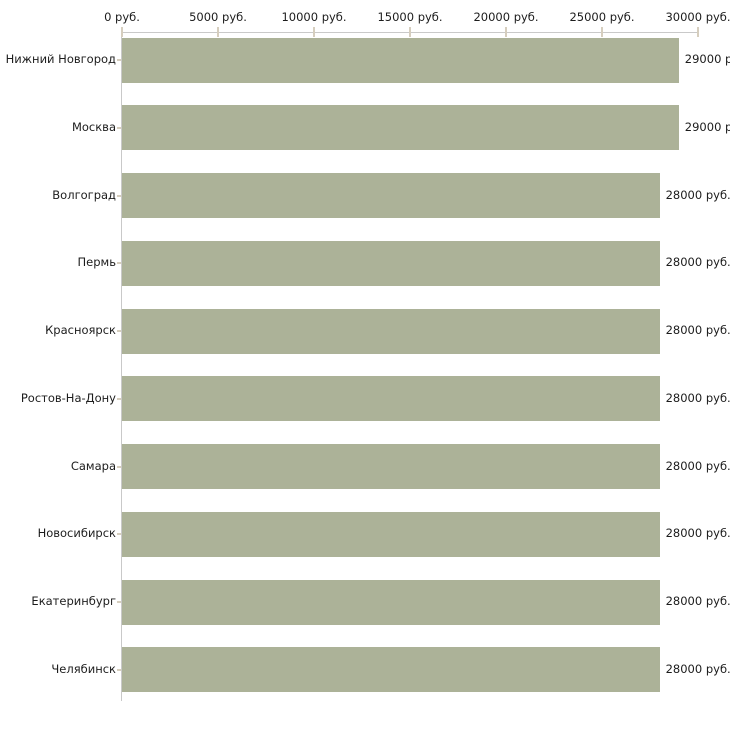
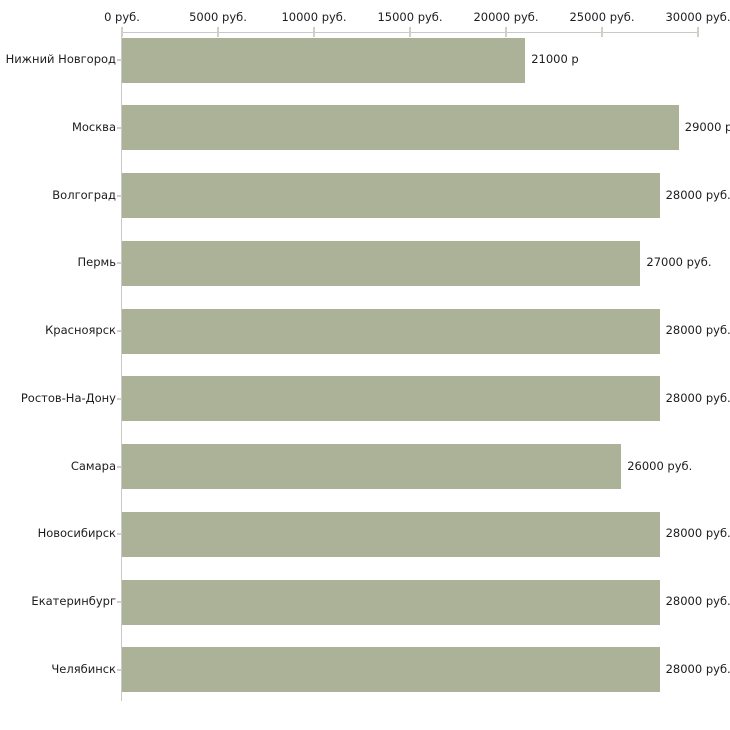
Нижний Новгород: 29000 -> 21000
Пермь: 28000 -> 27000
Самара: 28000 -> 26000
